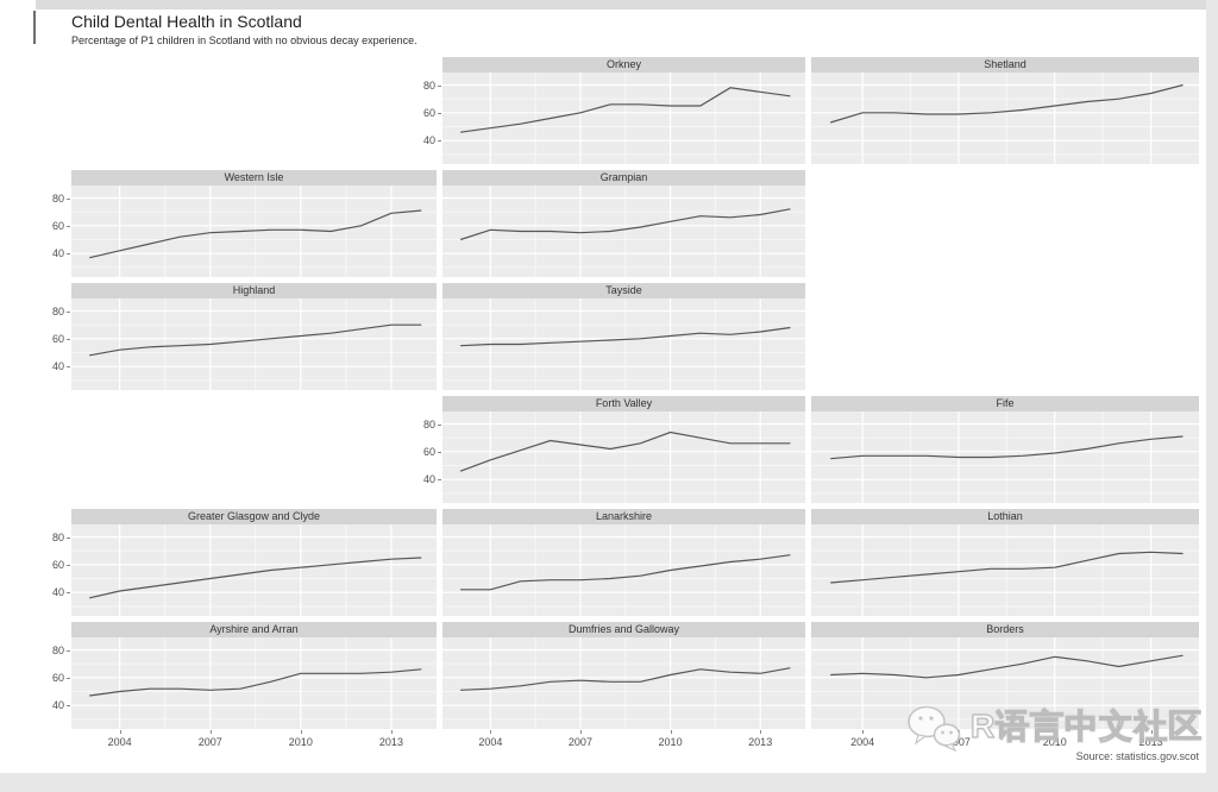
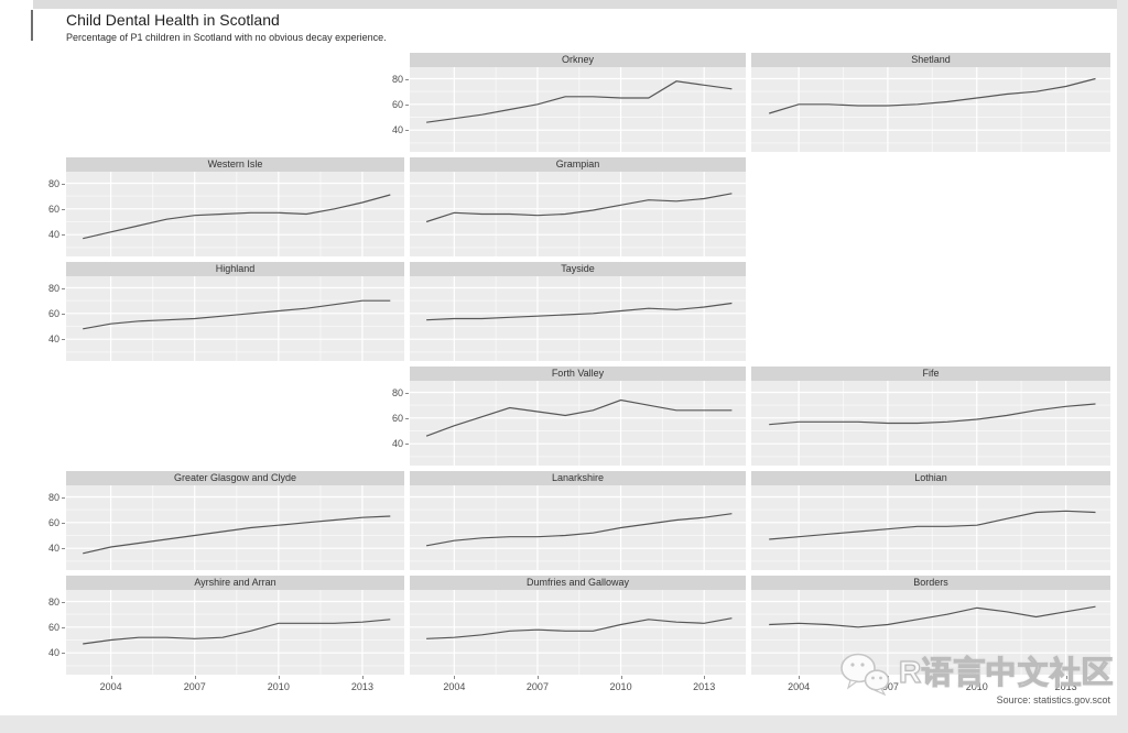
Lanarkshire/2004: 42 -> 46
Western Isle/2013: 69 -> 65
